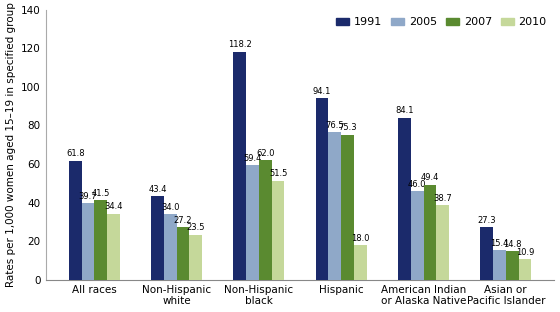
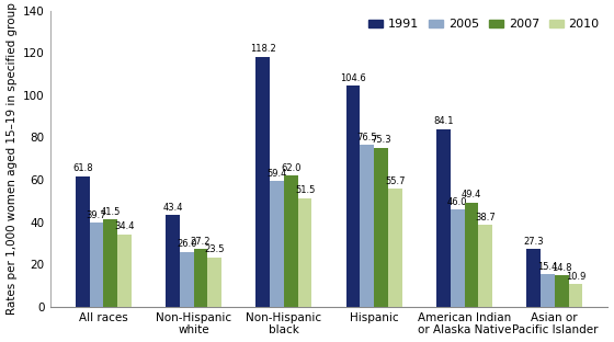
2005/Non-Hispanic white: 34 -> 26
1991/Hispanic: 94.1 -> 104.6
2010/Hispanic: 18.0 -> 55.7
